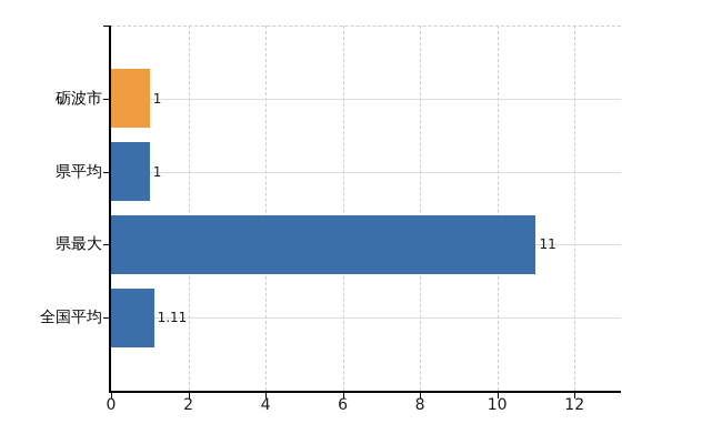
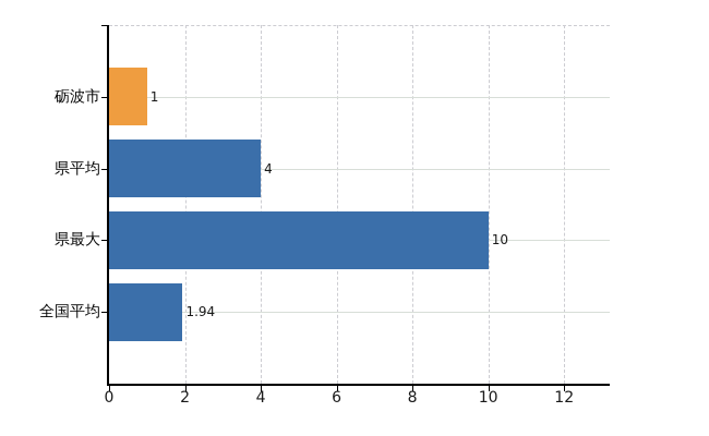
県平均: 1 -> 4
県最大: 11 -> 10
全国平均: 1.11 -> 1.94
